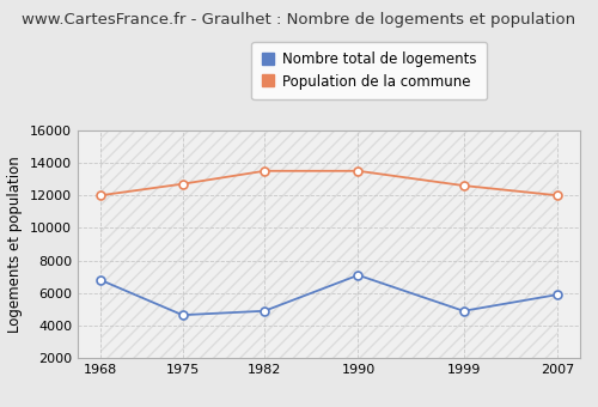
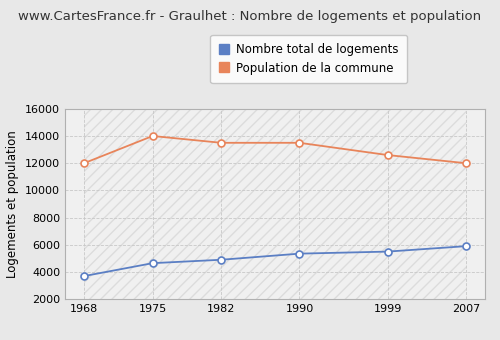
Nombre total de logements/1968: 6800 -> 3700
Population de la commune/1975: 12700 -> 14000
Nombre total de logements/1990: 7100 -> 5400
Nombre total de logements/1999: 4900 -> 5500
